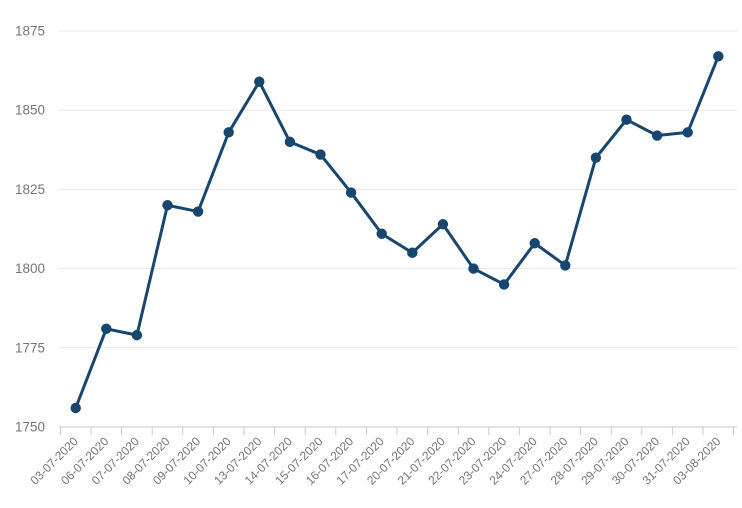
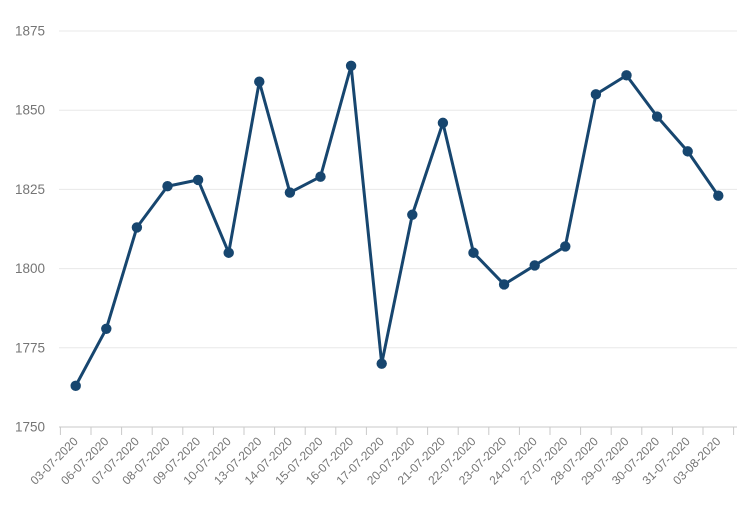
03-07-2020: 1756 -> 1763
07-07-2020: 1779 -> 1813
08-07-2020: 1820 -> 1826
09-07-2020: 1818 -> 1828
10-07-2020: 1843 -> 1805
14-07-2020: 1840 -> 1824
15-07-2020: 1836 -> 1829
16-07-2020: 1824 -> 1864
17-07-2020: 1811 -> 1770
20-07-2020: 1805 -> 1817
21-07-2020: 1814 -> 1846
22-07-2020: 1800 -> 1805
24-07-2020: 1808 -> 1801
27-07-2020: 1801 -> 1807
28-07-2020: 1835 -> 1855
29-07-2020: 1847 -> 1861
30-07-2020: 1842 -> 1848
31-07-2020: 1843 -> 1837
03-08-2020: 1867 -> 1823
